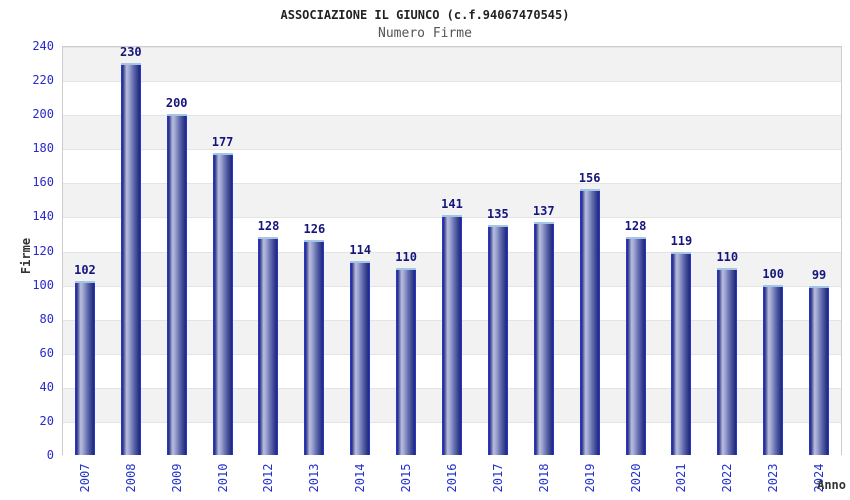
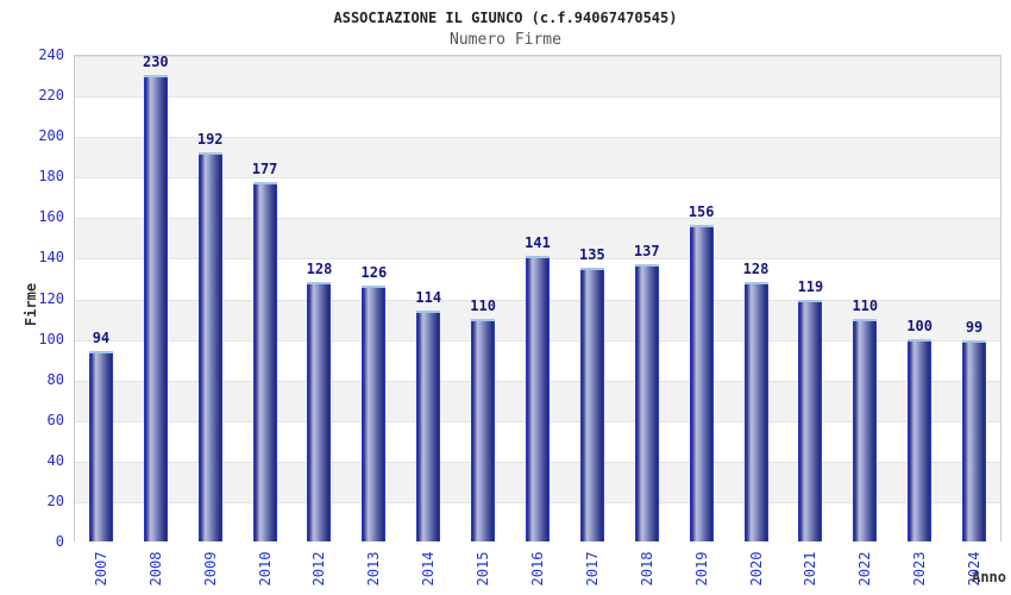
2007: 102 -> 94
2009: 200 -> 192
